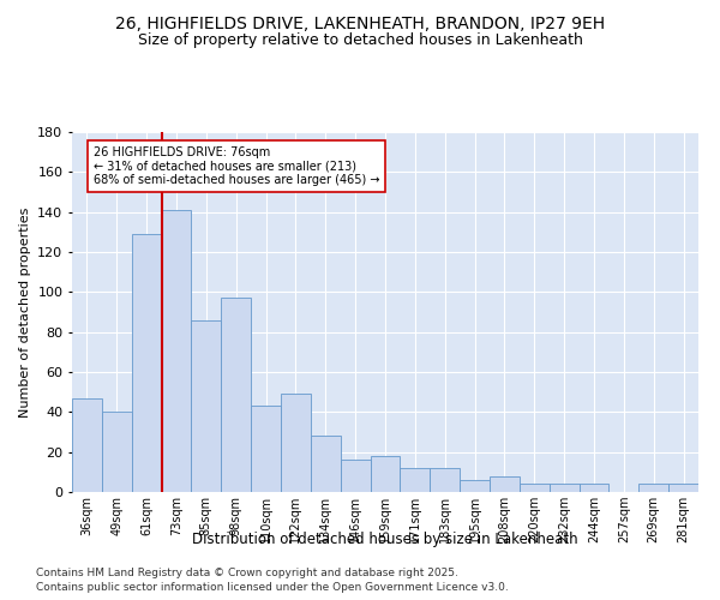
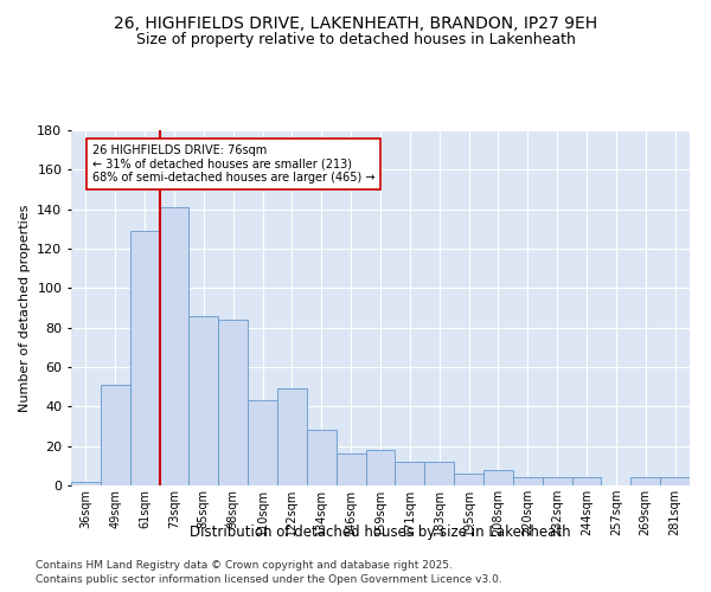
36sqm: 47 -> 2
49sqm: 40 -> 51
98sqm: 97 -> 84
